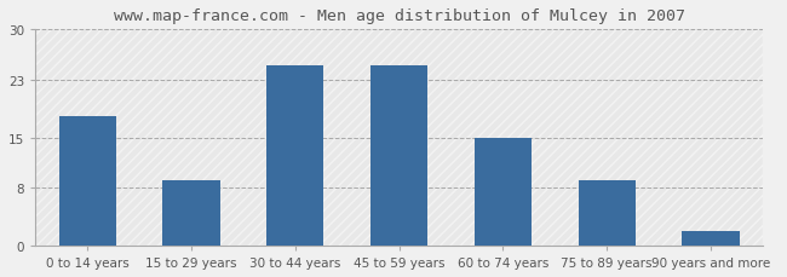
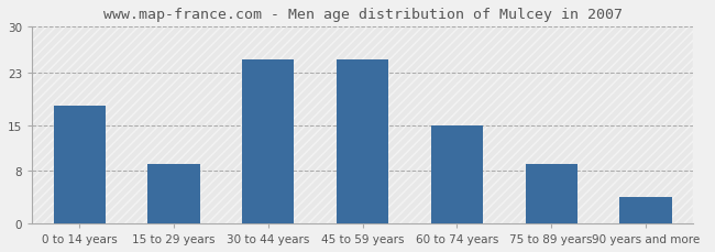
90 years and more: 2 -> 4
